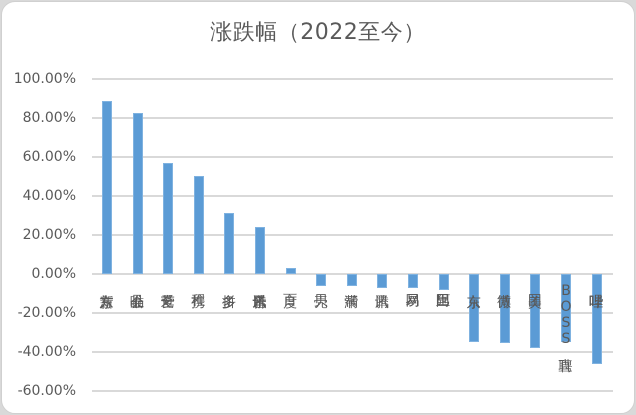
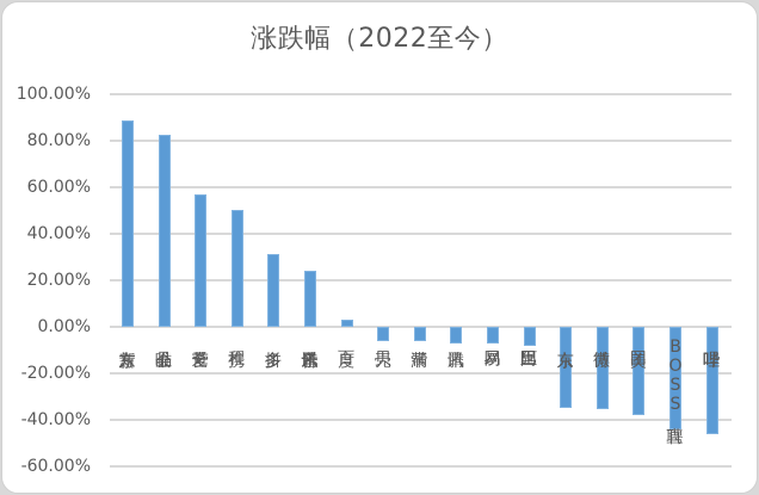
BOSS直聘: -35% -> -44%
